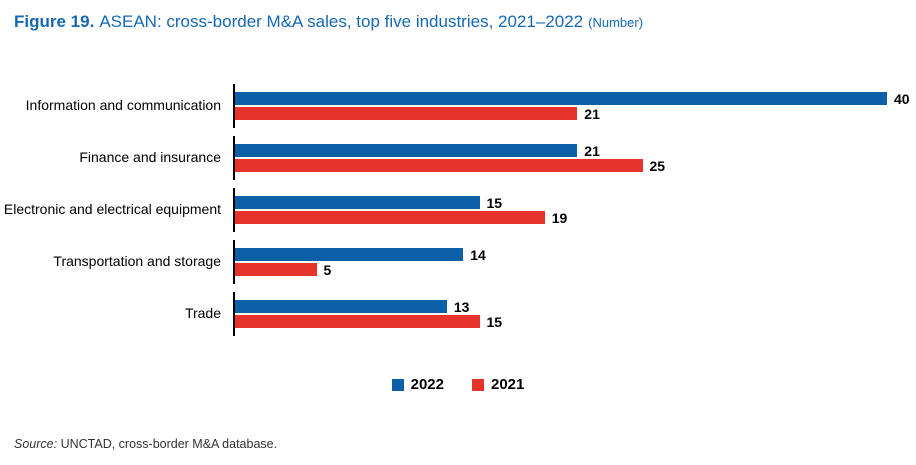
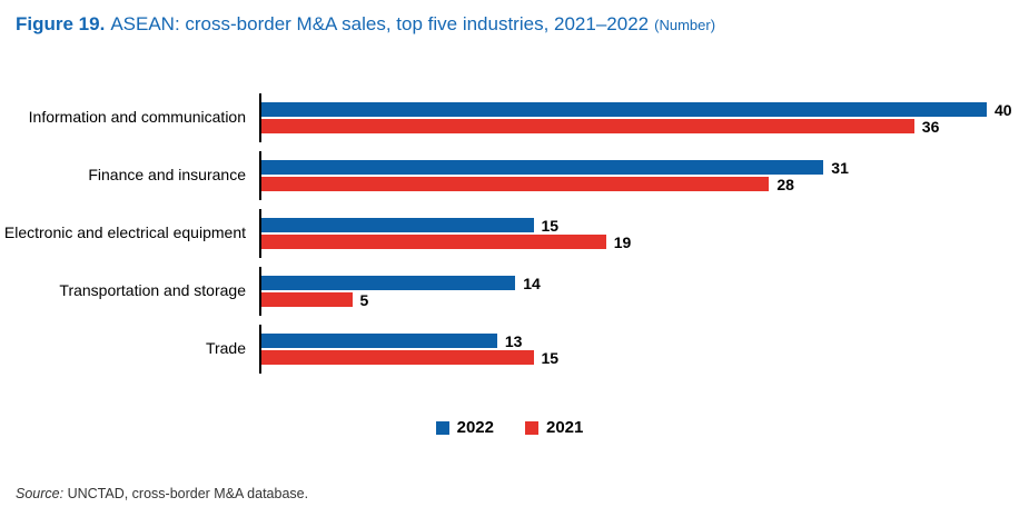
2021/Information and communication: 21 -> 36
2022/Finance and insurance: 21 -> 31
2021/Finance and insurance: 25 -> 28
